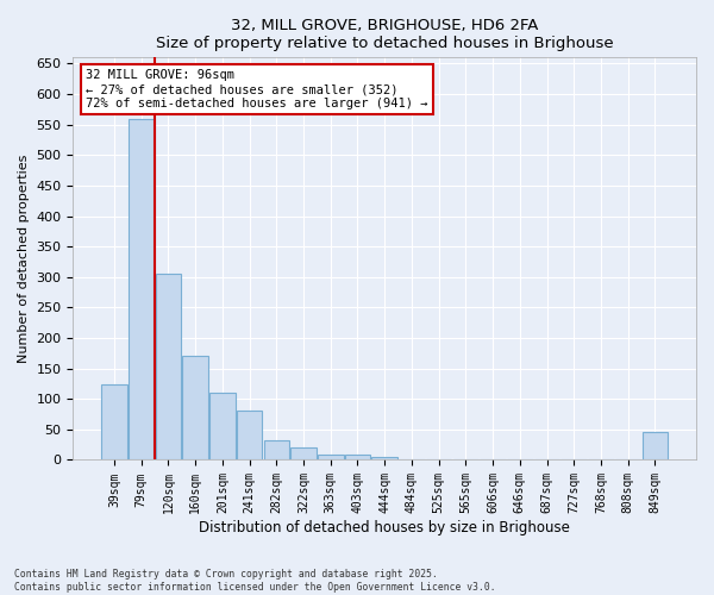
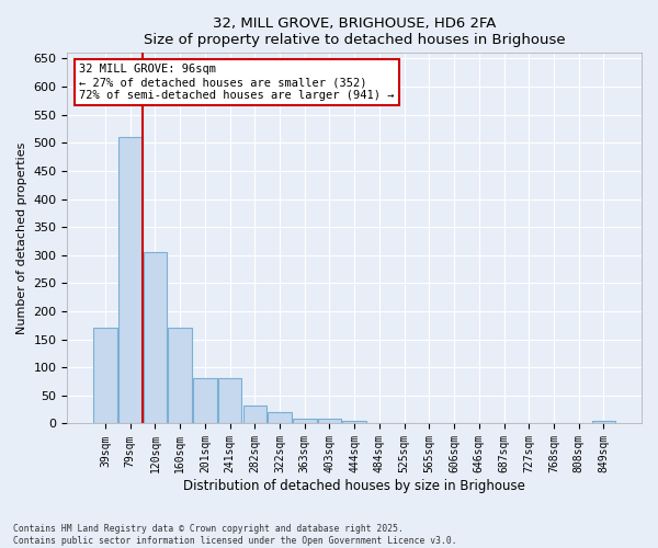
39sqm: 124 -> 170
79sqm: 560 -> 510
201sqm: 110 -> 80
849sqm: 46 -> 4
